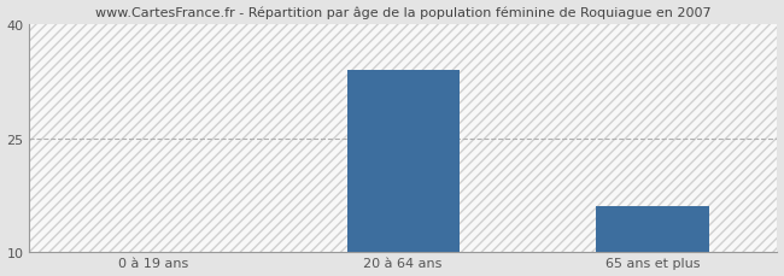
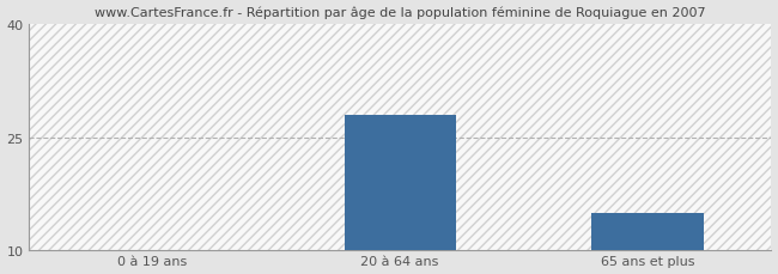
20 à 64 ans: 34 -> 28
65 ans et plus: 16 -> 15
